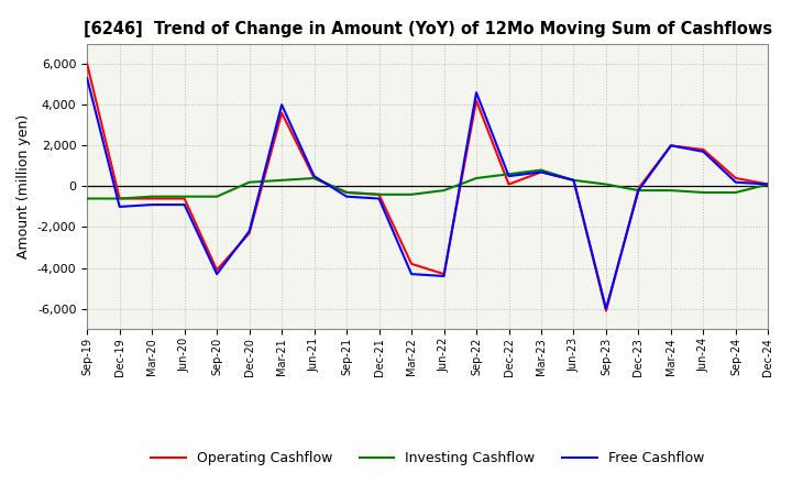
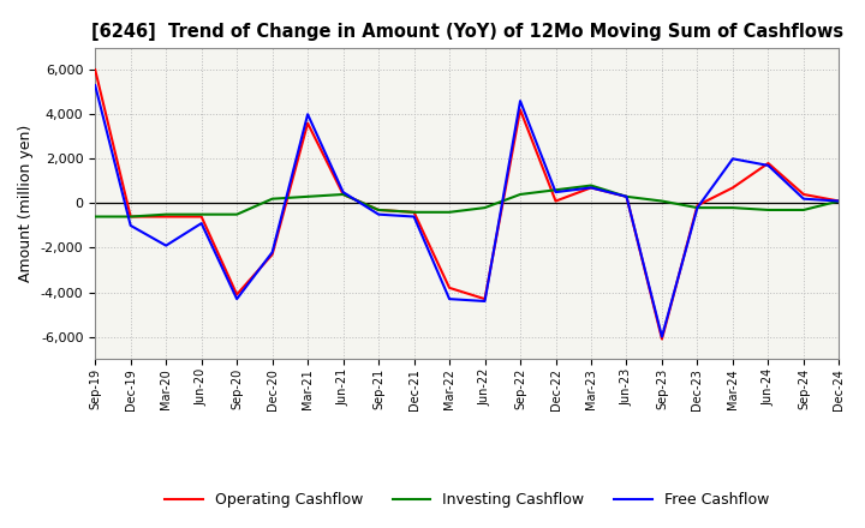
Free Cashflow/Mar-20: -900 -> -1,900
Operating Cashflow/Mar-24: 2,000 -> 700
